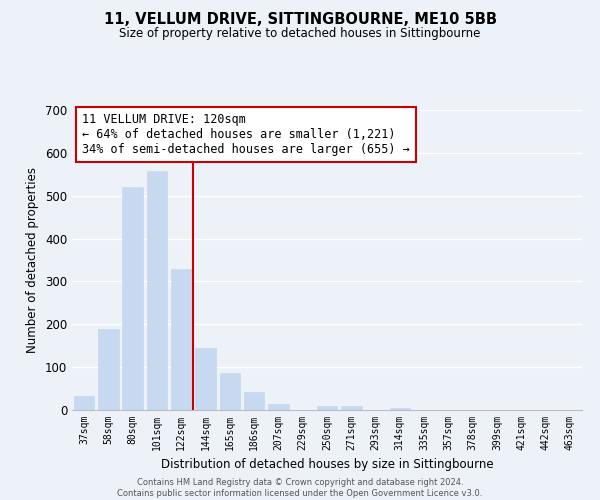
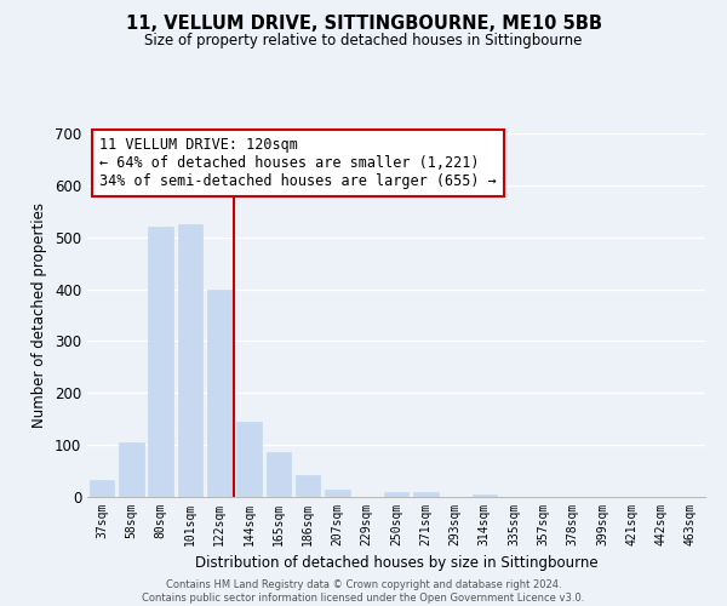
58sqm: 190 -> 105
101sqm: 558 -> 525
122sqm: 330 -> 400
